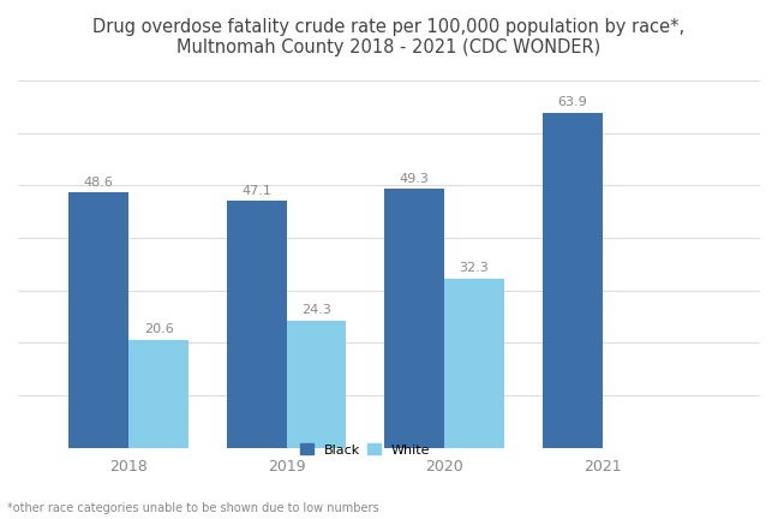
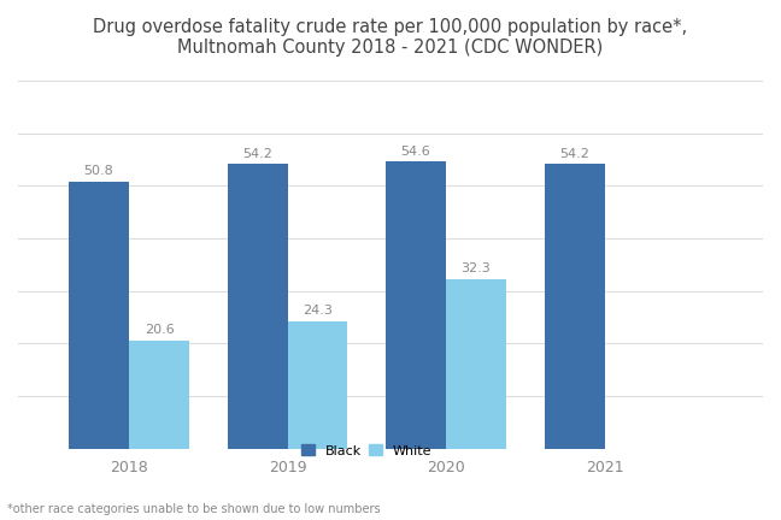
Black/2018: 48.6 -> 50.8
Black/2019: 47.1 -> 54.2
Black/2020: 49.3 -> 54.6
Black/2021: 63.9 -> 54.2
